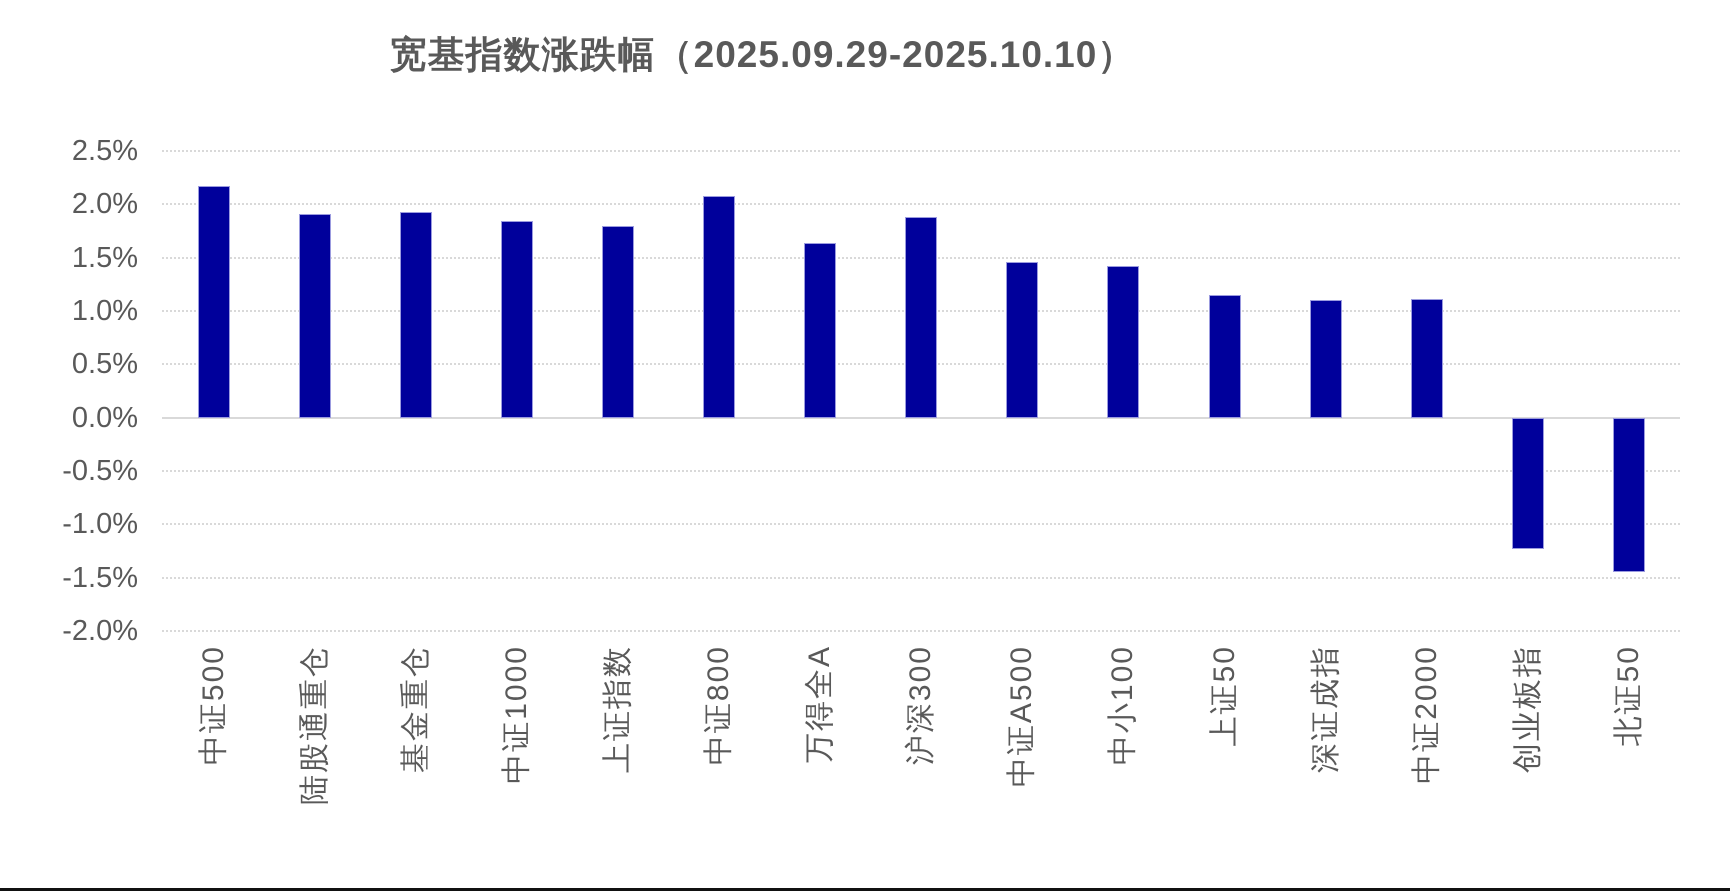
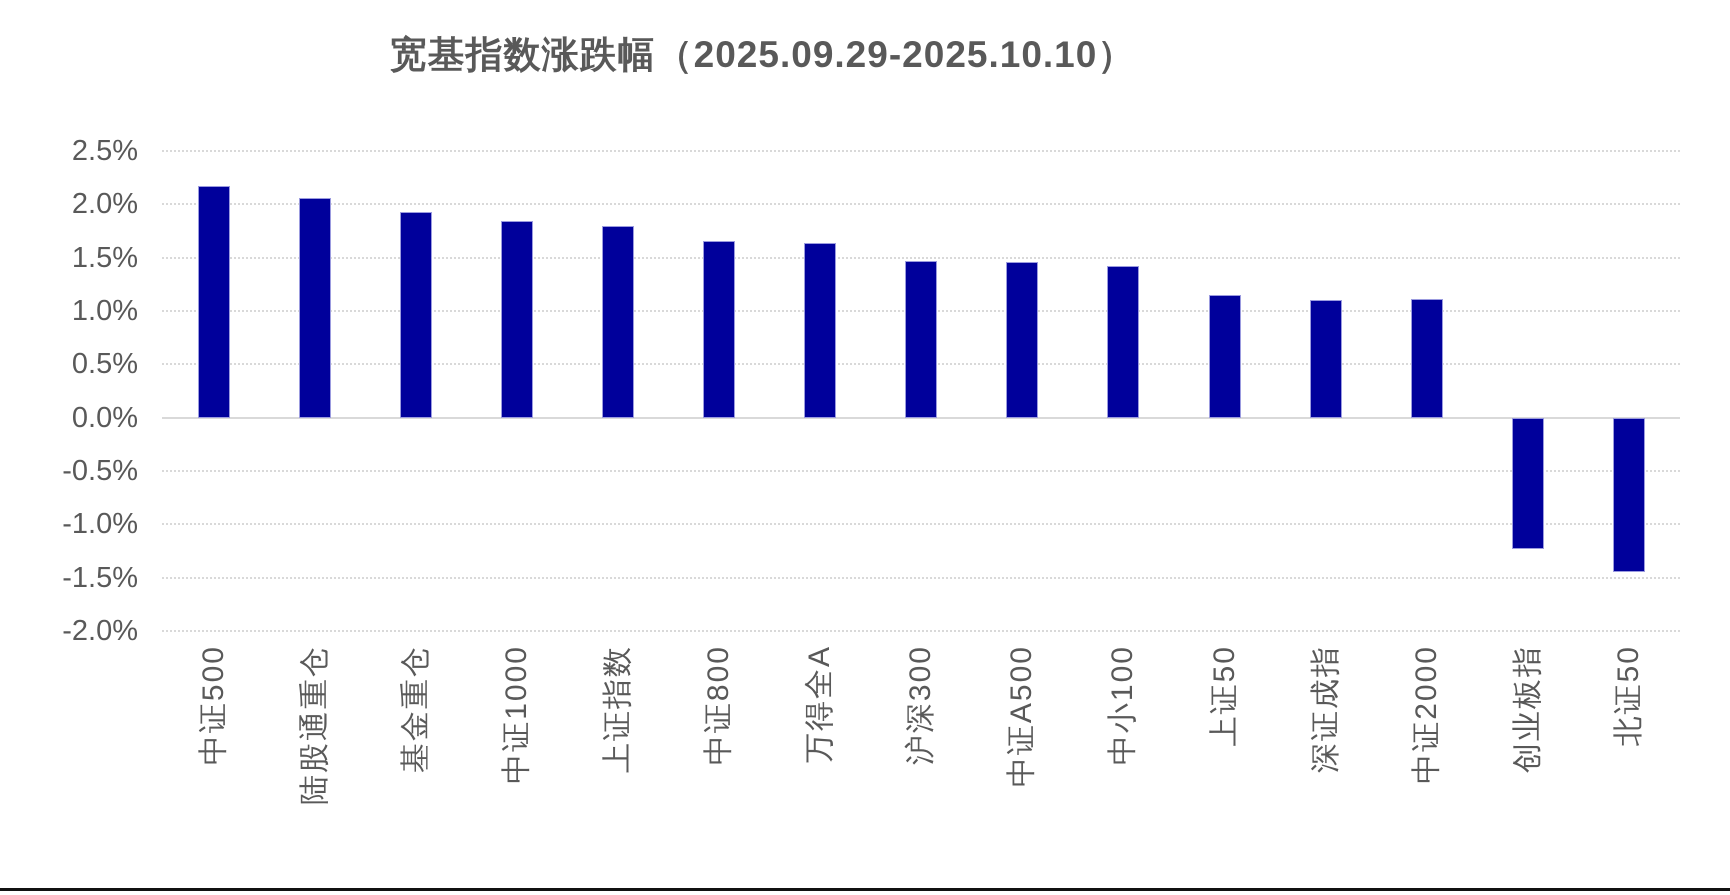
陆股通重仓: 1.91% -> 2.06%
中证800: 2.08% -> 1.66%
沪深300: 1.88% -> 1.47%
